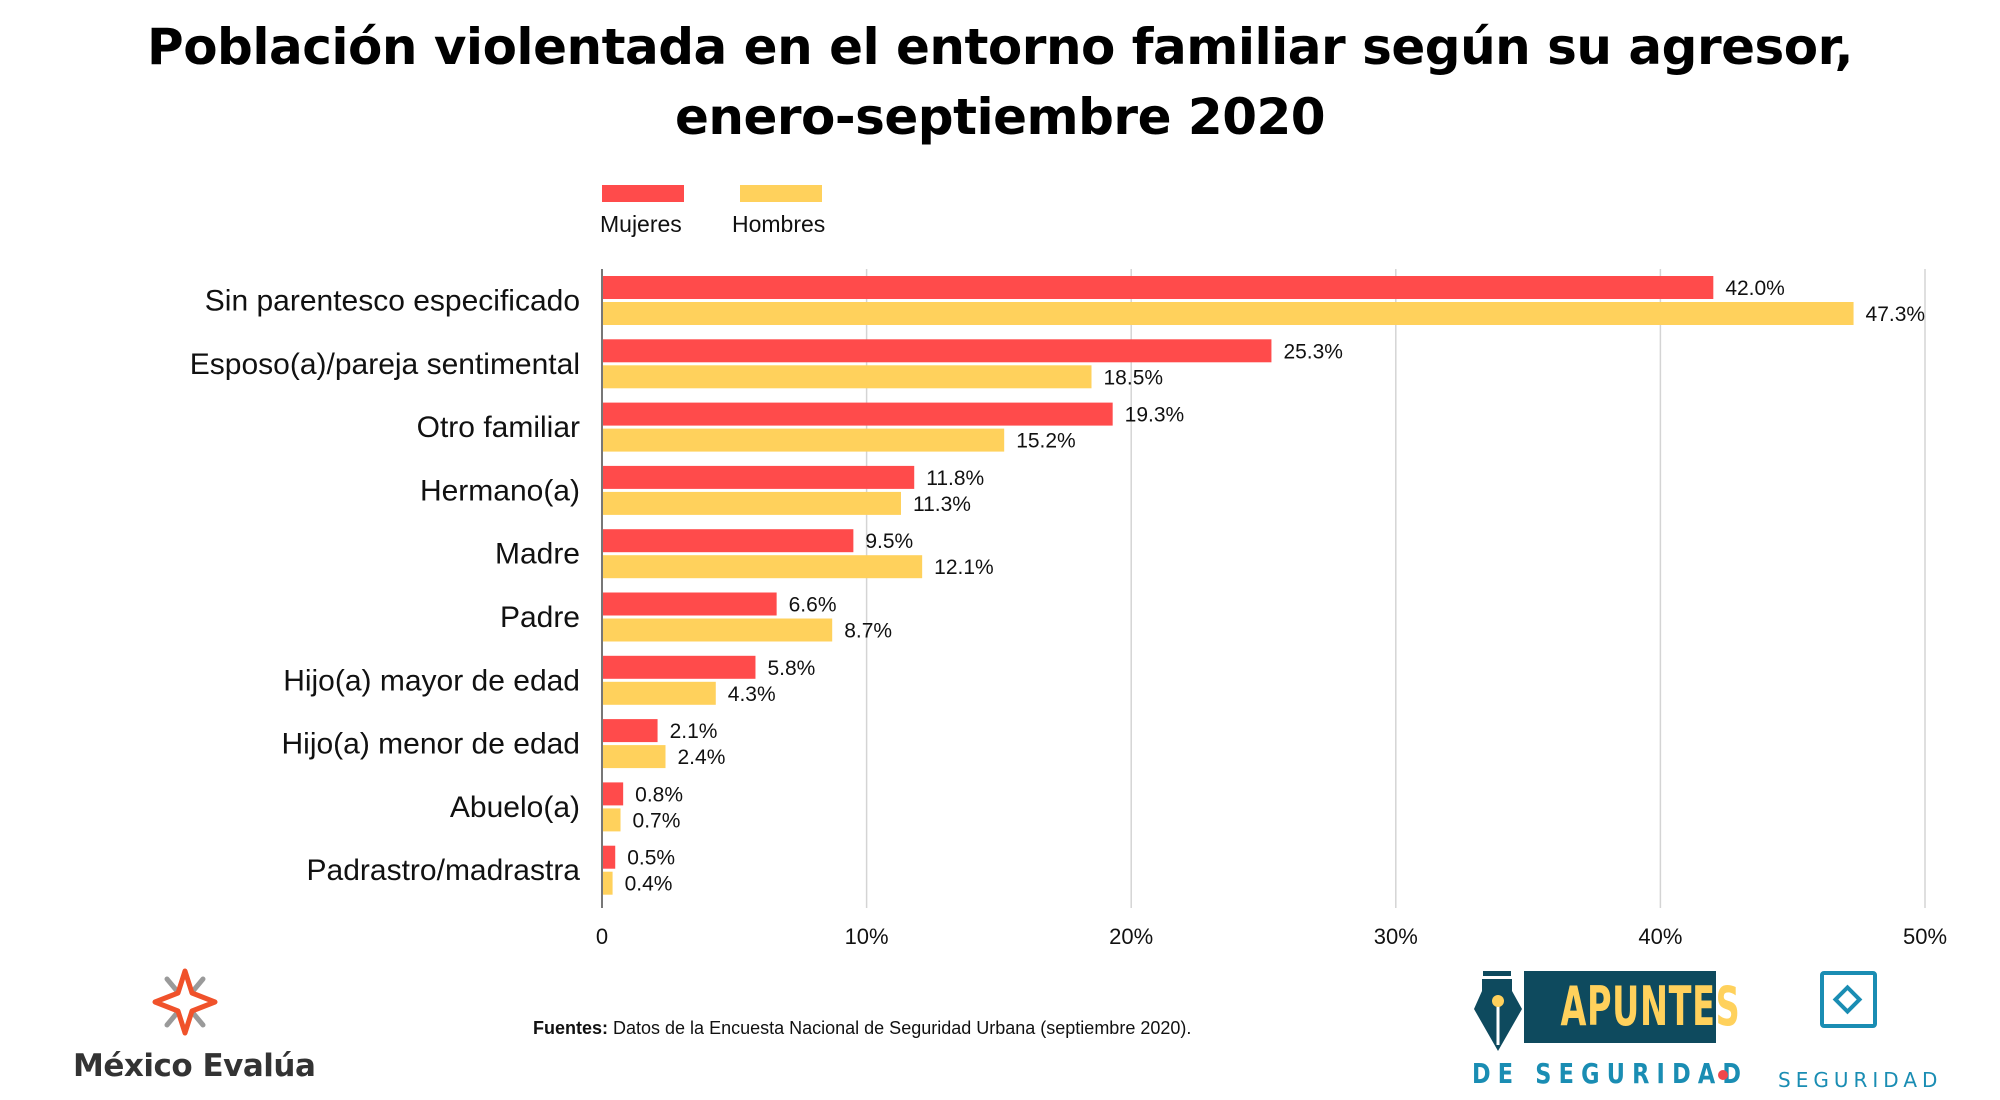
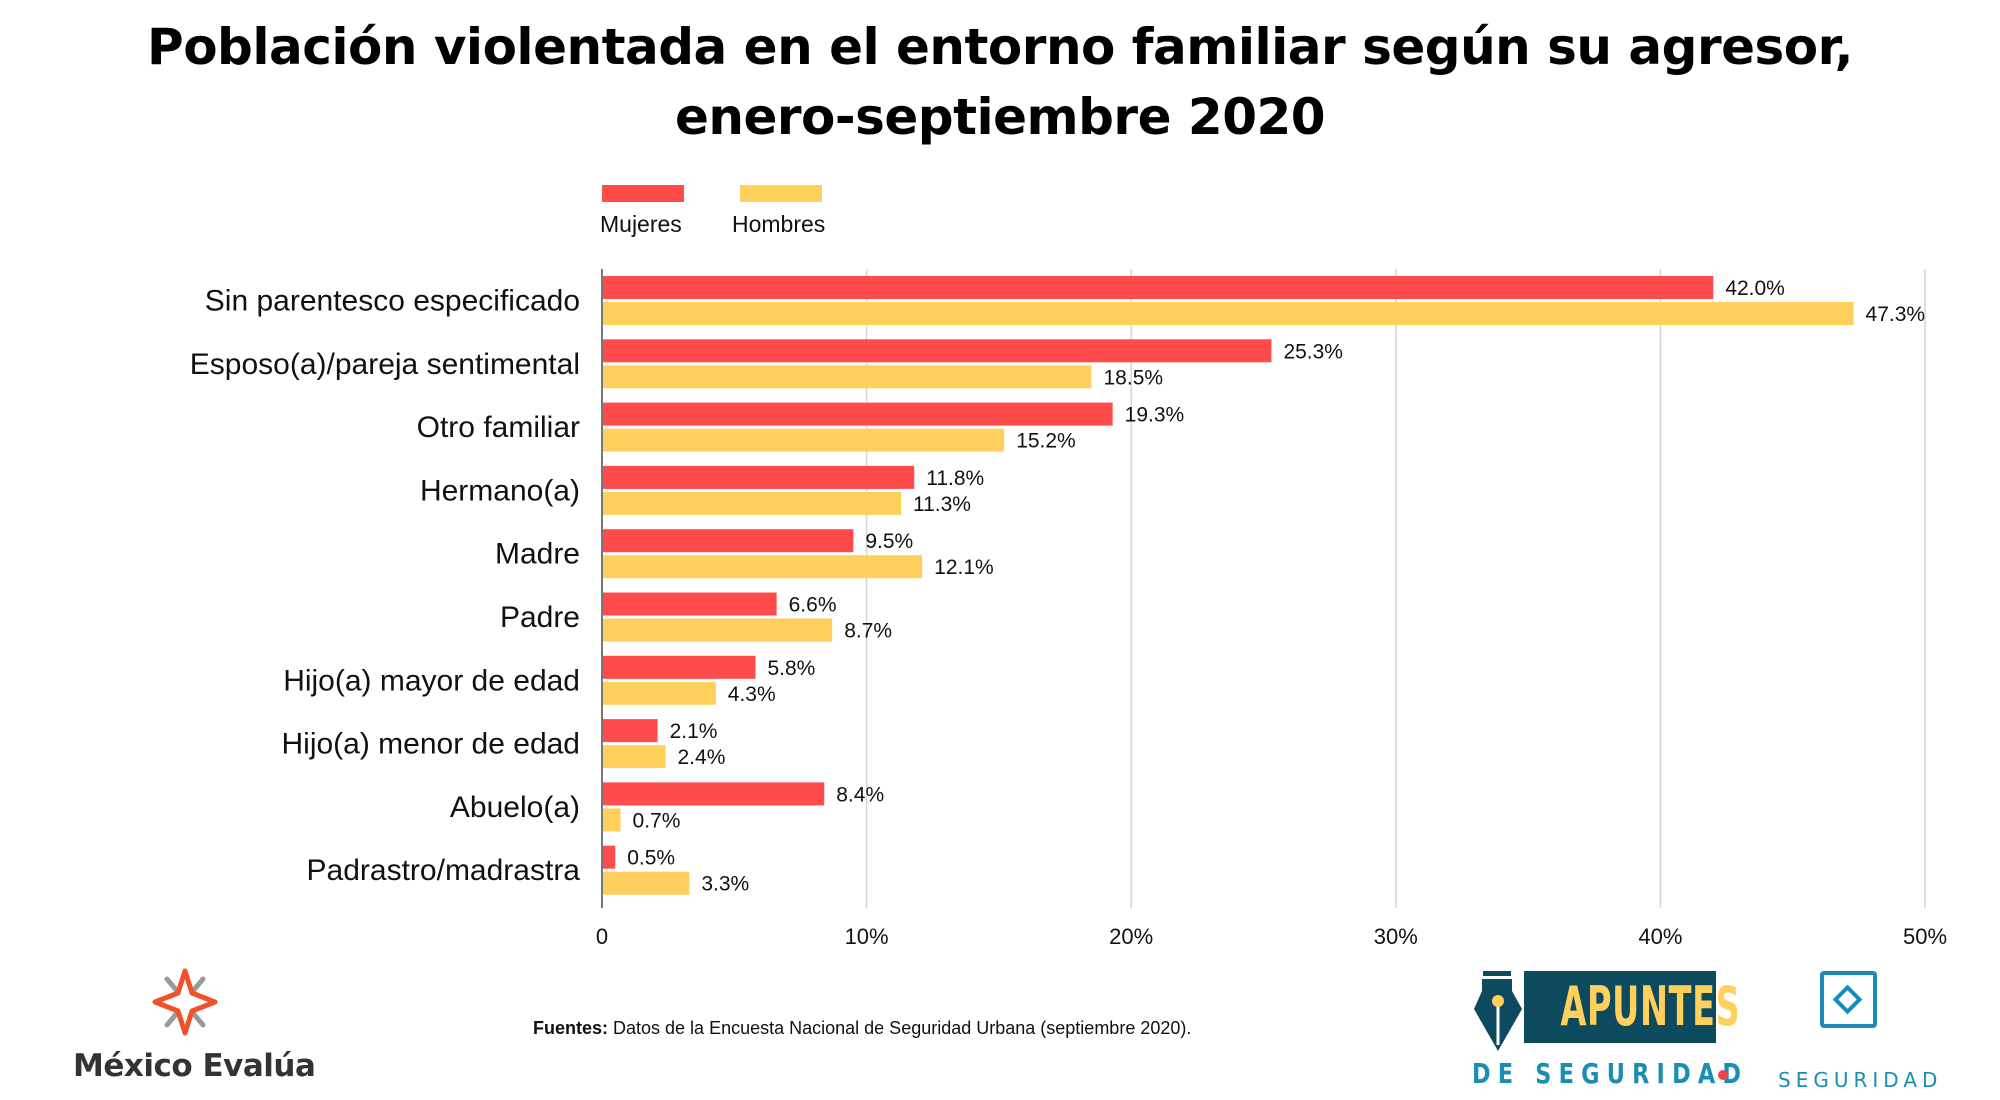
Mujeres/Abuelo(a): 0.8% -> 8.4%
Hombres/Padrastro/madrastra: 0.4% -> 3.3%
